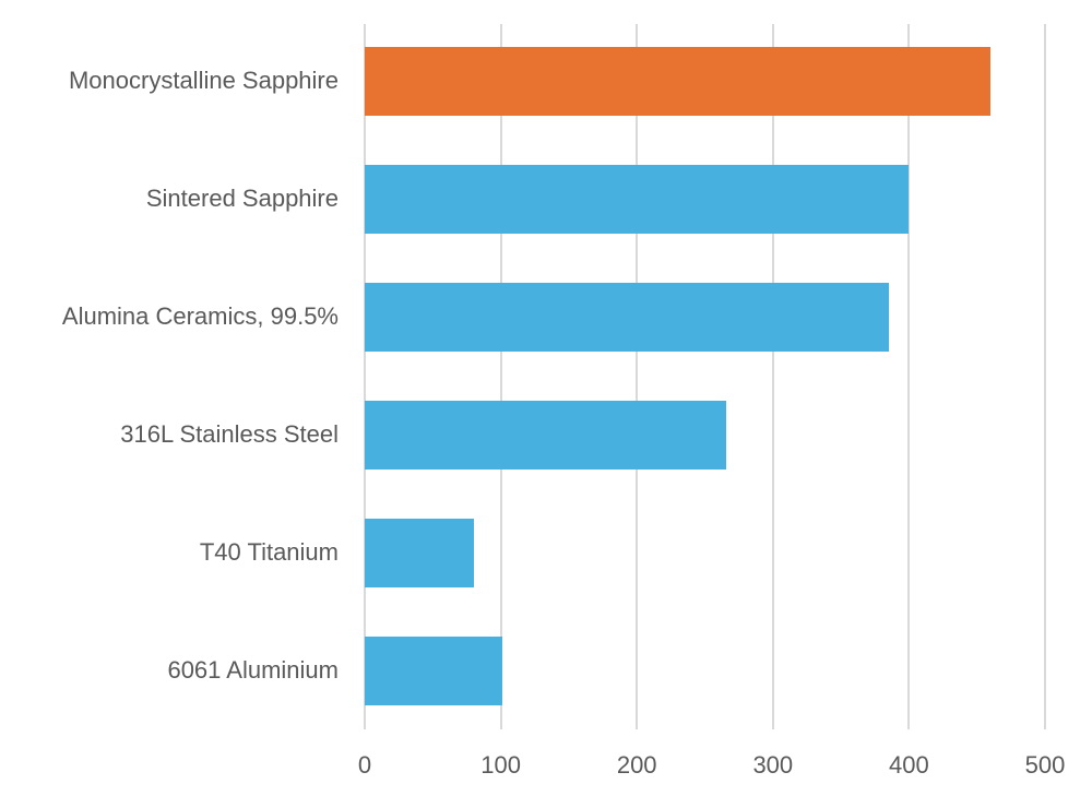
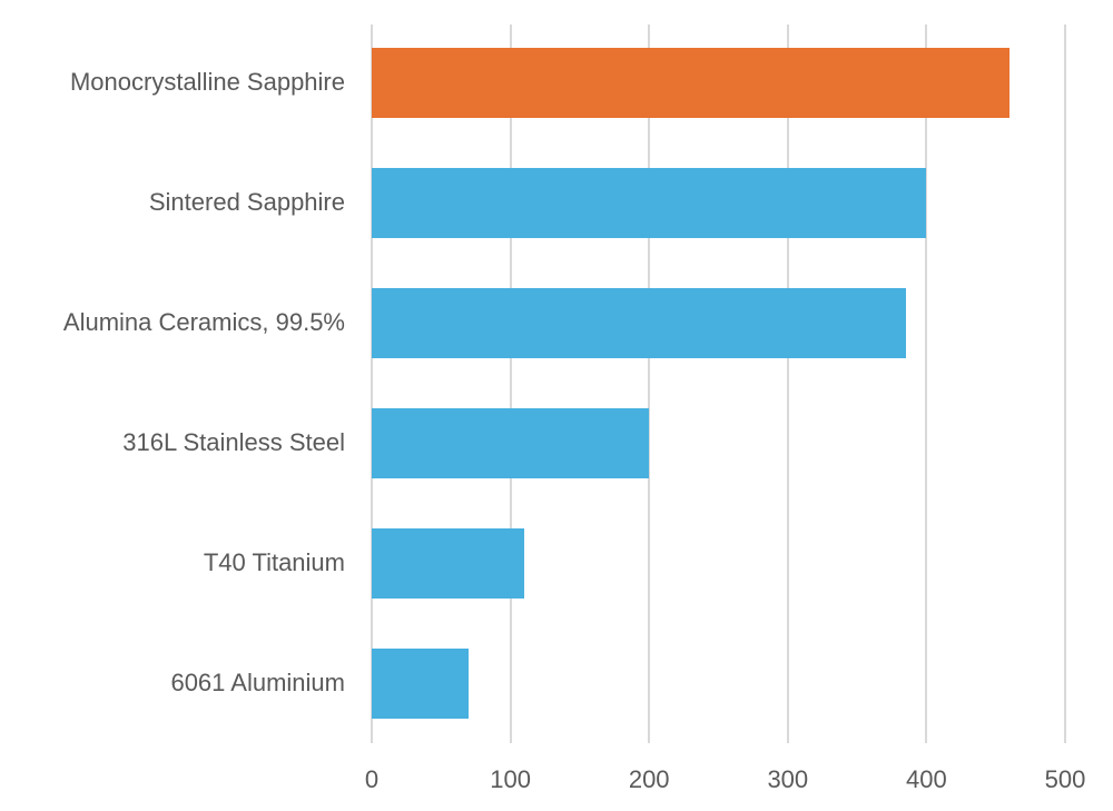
316L Stainless Steel: 266 -> 200
T40 Titanium: 80 -> 110
6061 Aluminium: 101 -> 70
